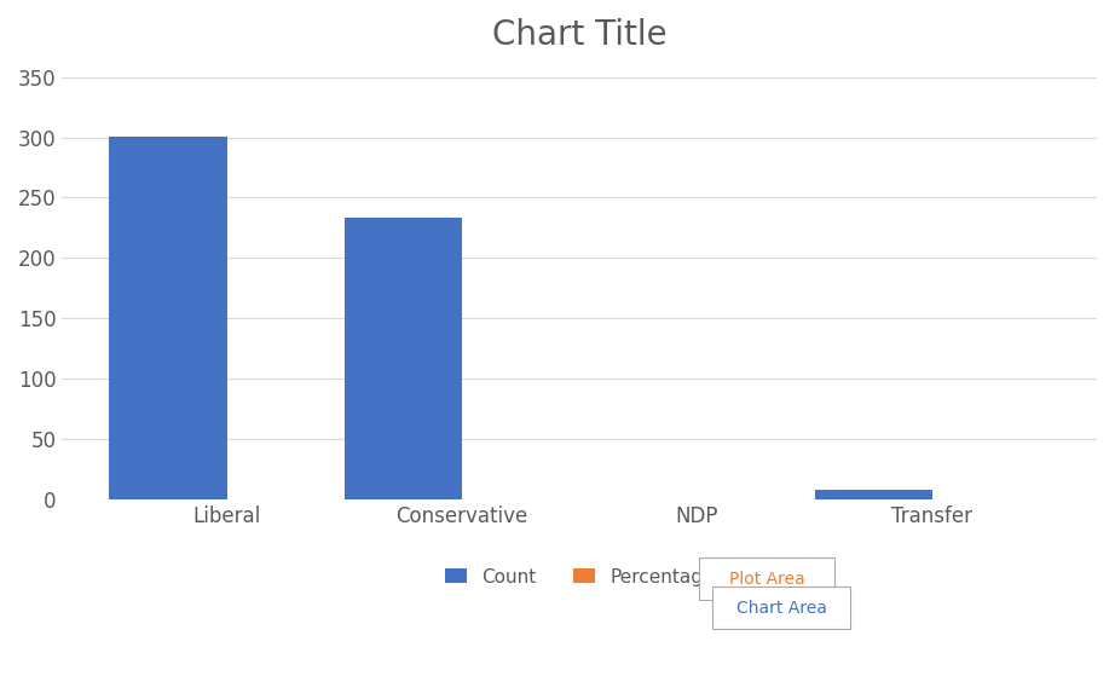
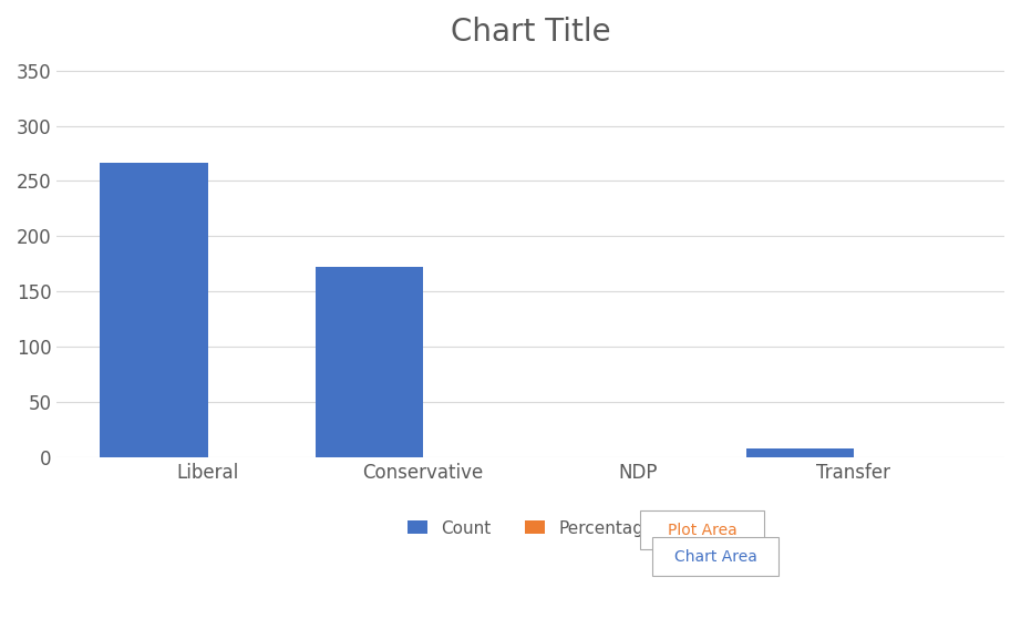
Count/Liberal: 301 -> 266
Count/Conservative: 233 -> 172
